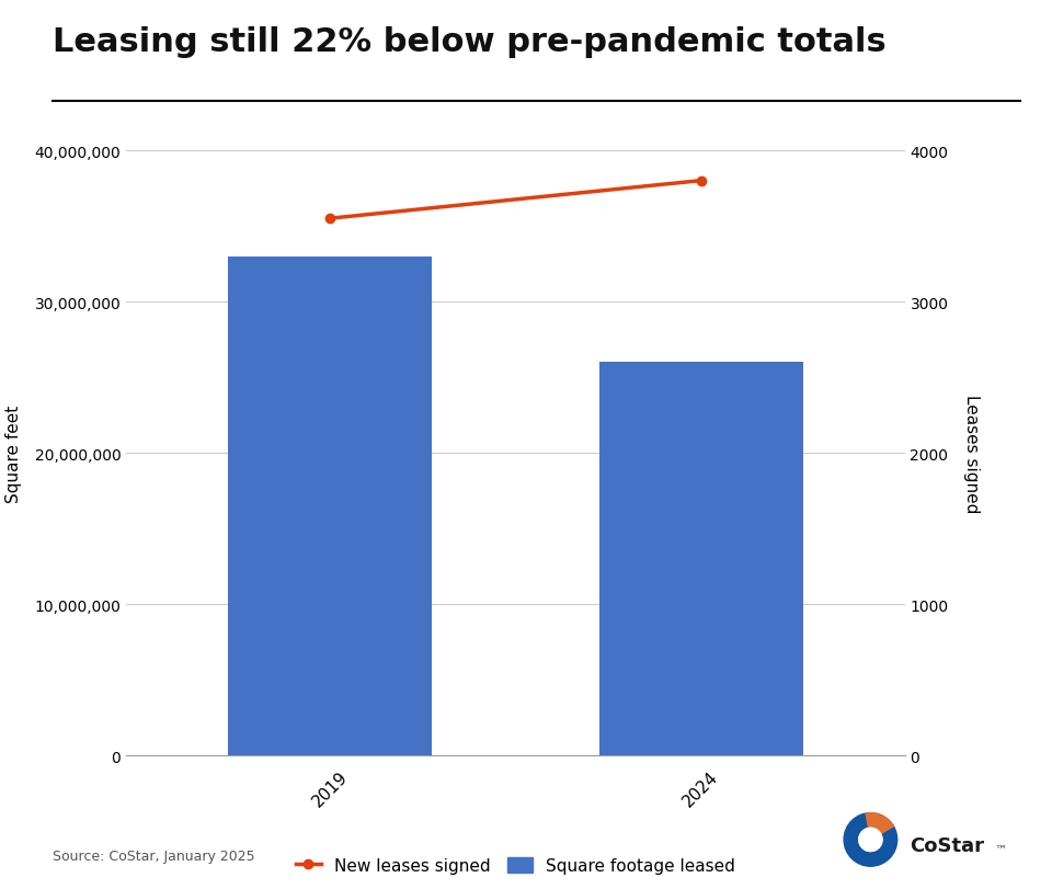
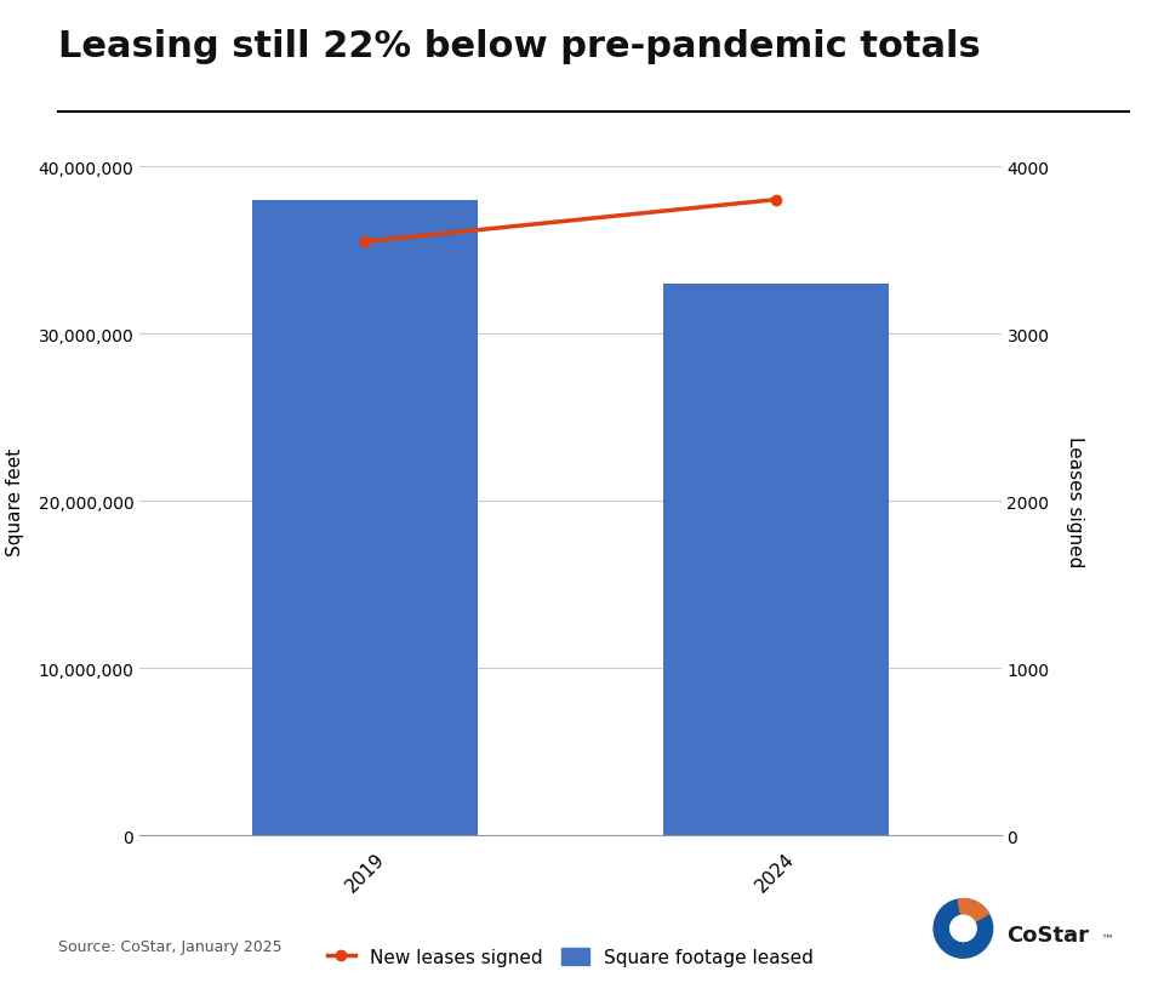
2019: 33,000,000 -> 38,000,000
2024: 26,000,000 -> 33,000,000
